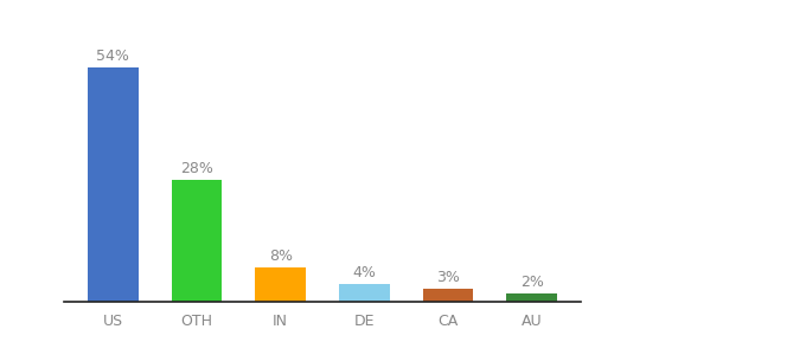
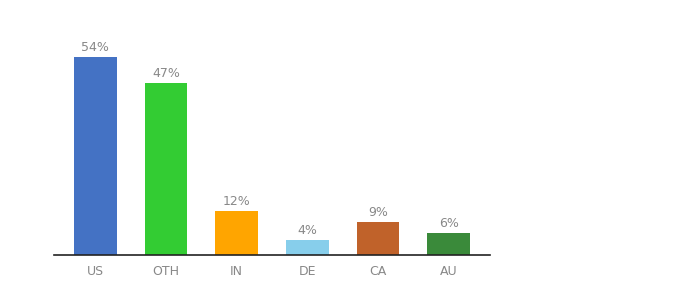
OTH: 28% -> 47%
IN: 8% -> 12%
CA: 3% -> 9%
AU: 2% -> 6%
